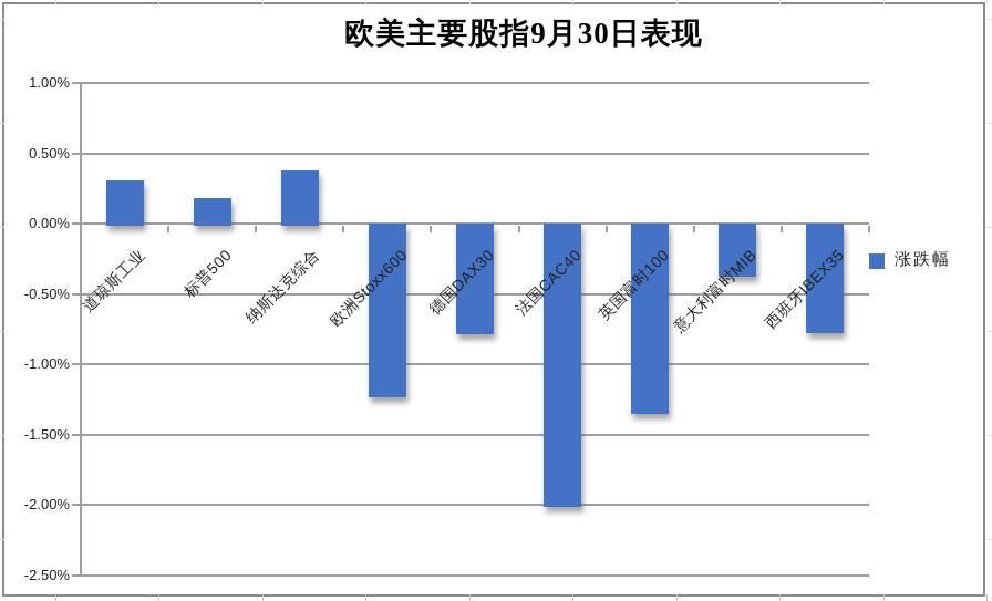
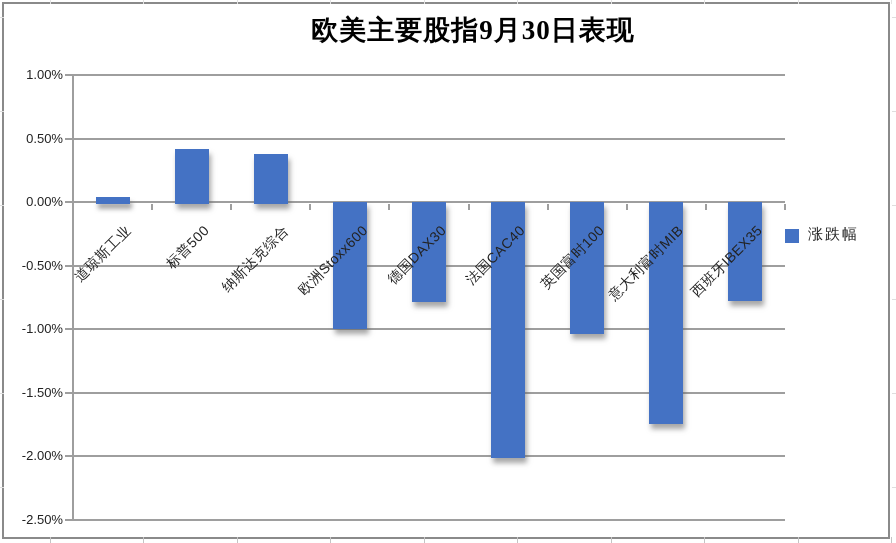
道琼斯工业: 0.31% -> 0.04%
标普500: 0.18% -> 0.42%
欧洲Stoxx600: -1.22% -> -0.98%
英国富时100: -1.34% -> -1.02%
意大利富时MIB: -0.36% -> -1.73%
